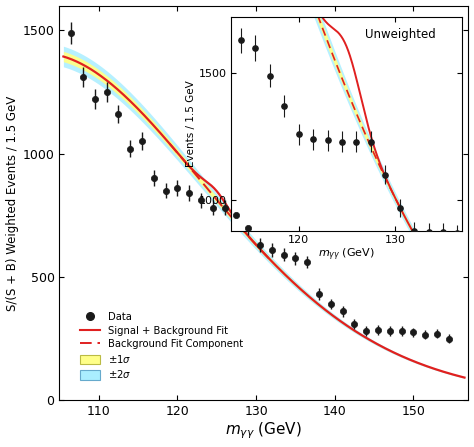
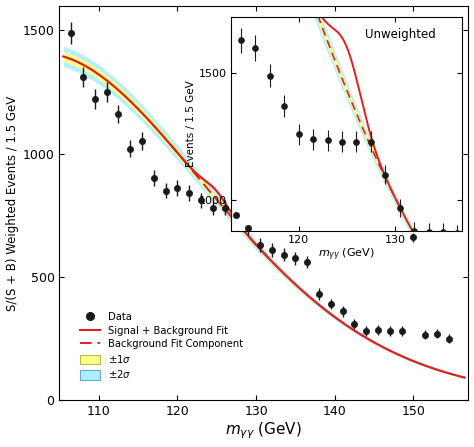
Data/150: 275 -> 660
